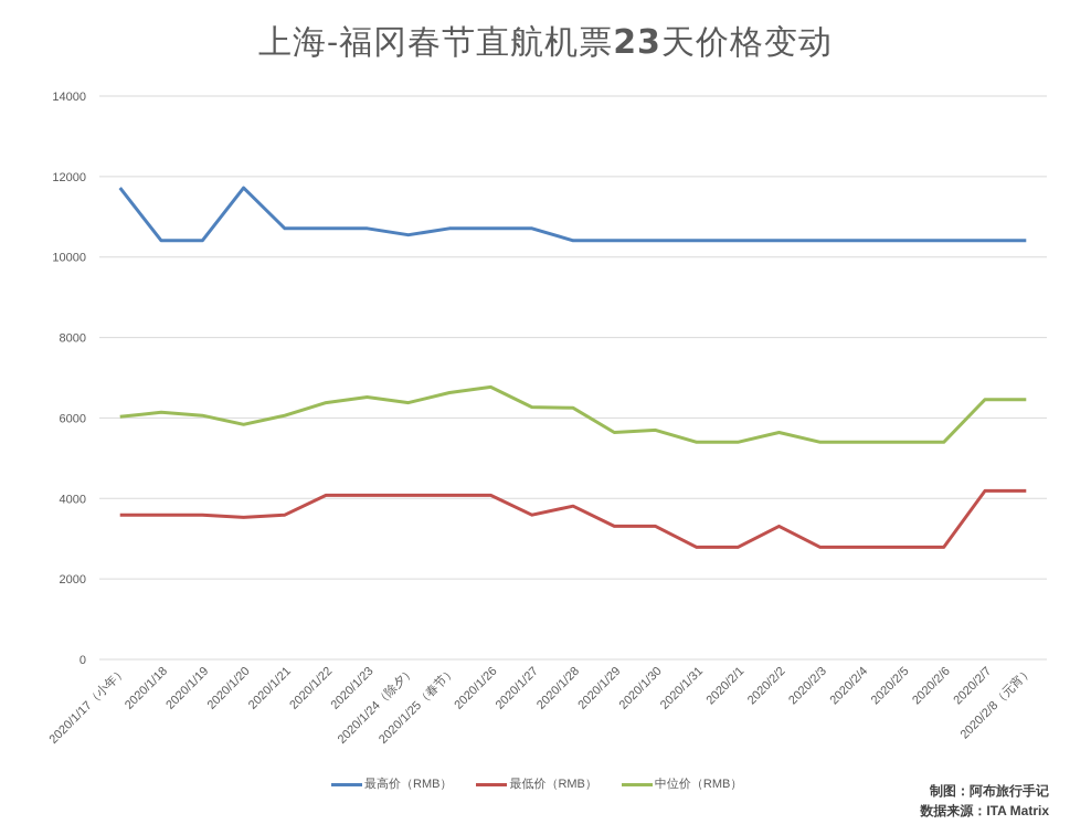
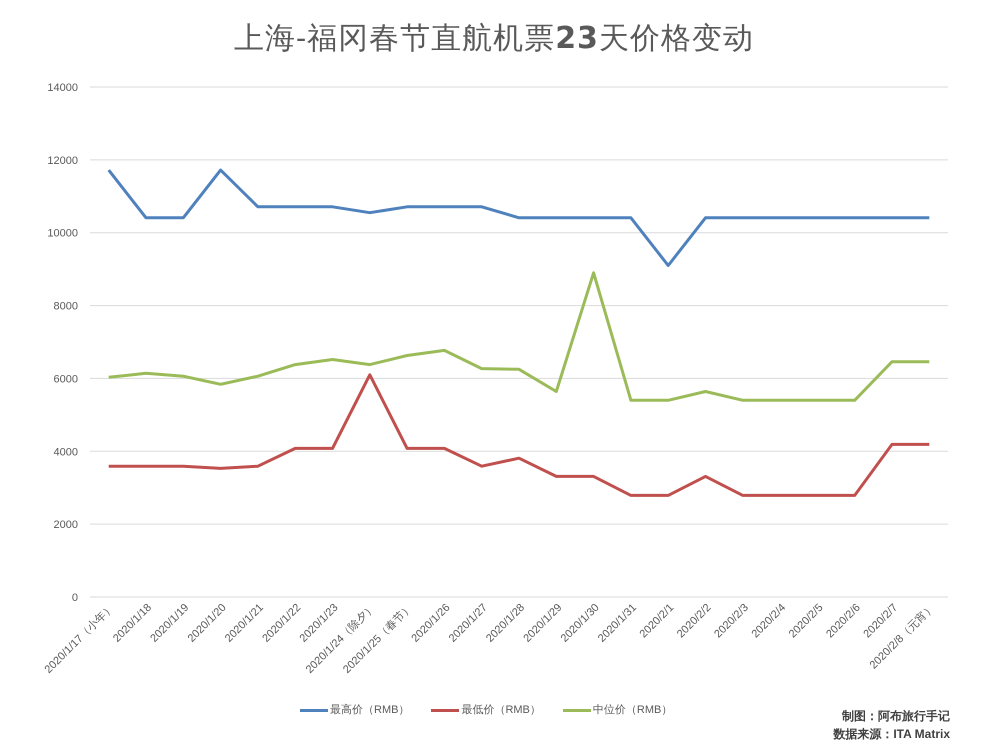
最低价（RMB）/2020/1/24（除夕）: 4100 -> 6100
中位价（RMB）/2020/1/30: 5700 -> 8900
最高价（RMB）/2020/2/1: 10400 -> 9100
